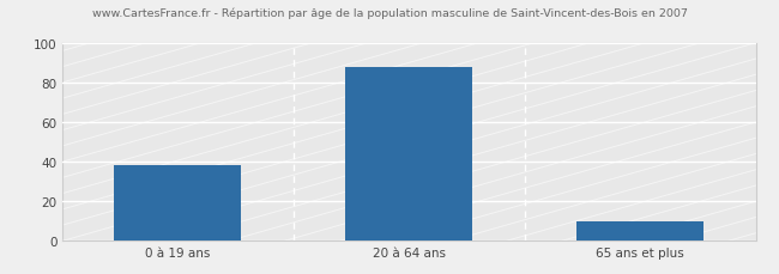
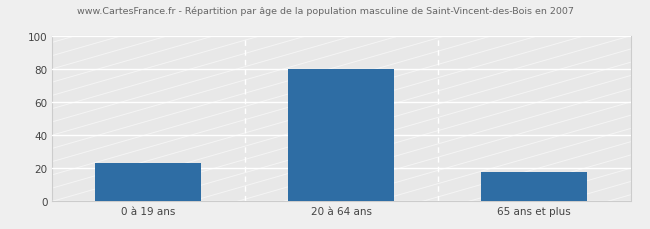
0 à 19 ans: 38 -> 23
20 à 64 ans: 88 -> 80
65 ans et plus: 10 -> 18
